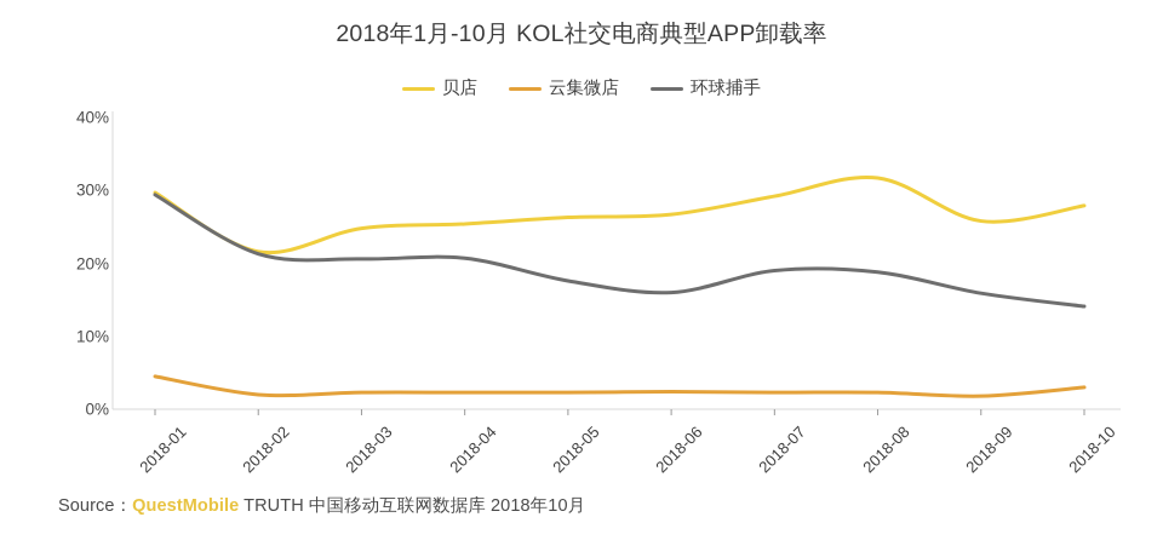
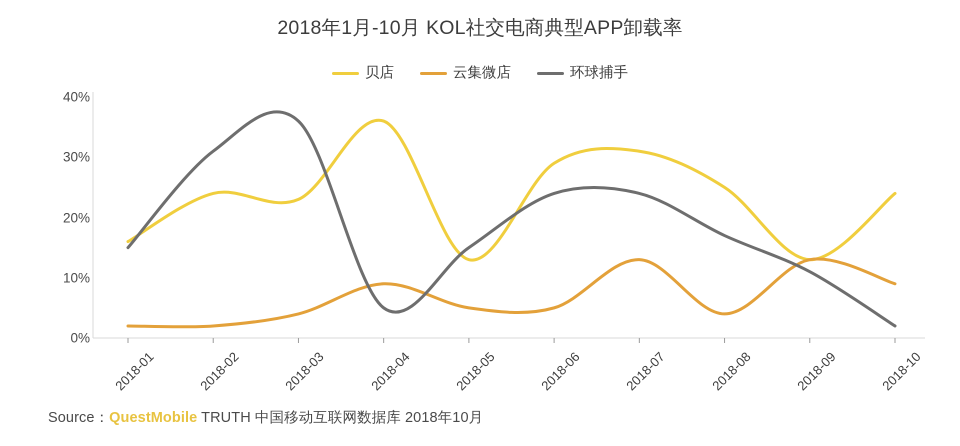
贝店/2018-01: 30% -> 16%
云集微店/2018-01: 4% -> 2%
环球捕手/2018-01: 29% -> 15%
贝店/2018-02: 22% -> 24%
环球捕手/2018-02: 21% -> 31%
贝店/2018-03: 25% -> 23%
云集微店/2018-03: 2% -> 4%
环球捕手/2018-03: 21% -> 36%
贝店/2018-04: 25% -> 36%
云集微店/2018-04: 2% -> 9%
环球捕手/2018-04: 21% -> 5%
贝店/2018-05: 26% -> 13%
云集微店/2018-05: 2% -> 5%
环球捕手/2018-05: 18% -> 15%
贝店/2018-06: 27% -> 29%
云集微店/2018-06: 2% -> 5%
环球捕手/2018-06: 16% -> 24%
贝店/2018-07: 29% -> 31%
云集微店/2018-07: 2% -> 13%
环球捕手/2018-07: 19% -> 24%
贝店/2018-08: 32% -> 25%
云集微店/2018-08: 2% -> 4%
环球捕手/2018-08: 19% -> 17%
贝店/2018-09: 26% -> 13%
云集微店/2018-09: 2% -> 13%
环球捕手/2018-09: 16% -> 11%
贝店/2018-10: 28% -> 24%
云集微店/2018-10: 3% -> 9%
环球捕手/2018-10: 14% -> 2%
